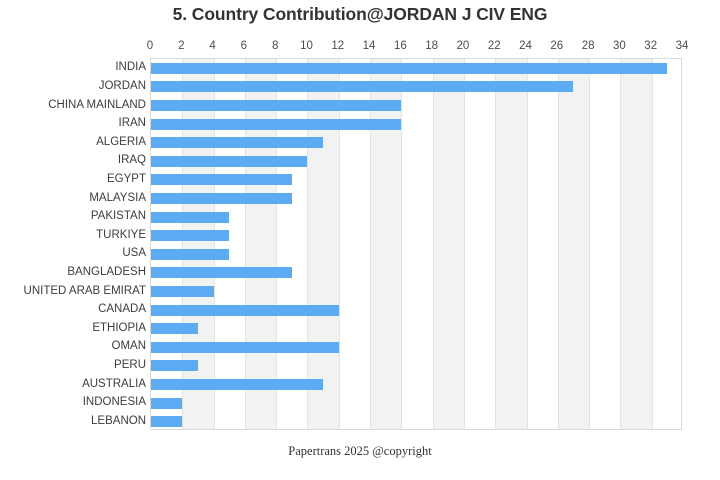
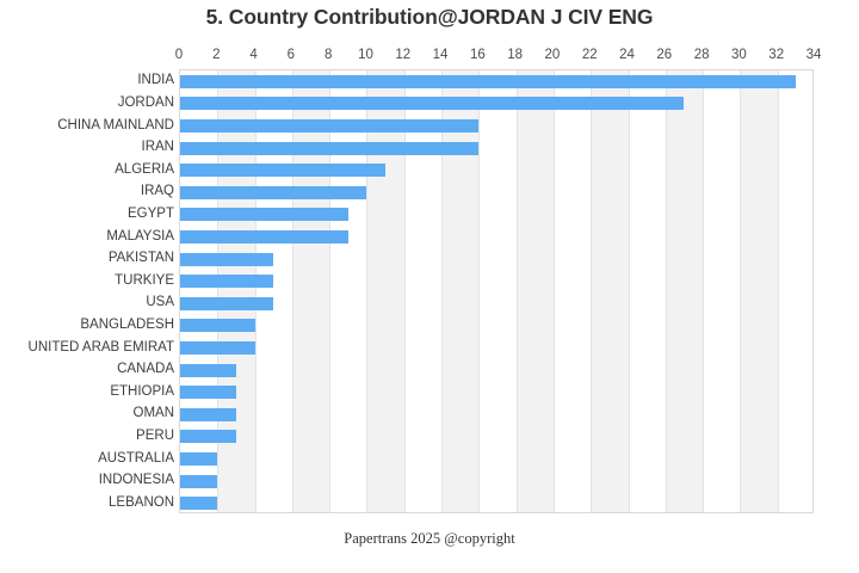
BANGLADESH: 9 -> 4
CANADA: 12 -> 3
OMAN: 12 -> 3
AUSTRALIA: 11 -> 2
